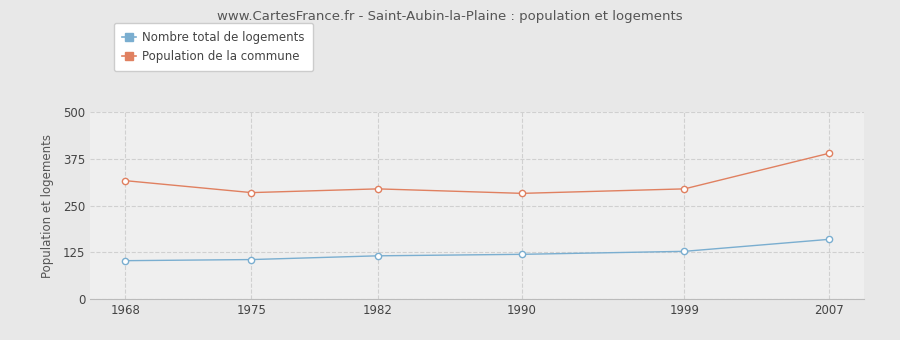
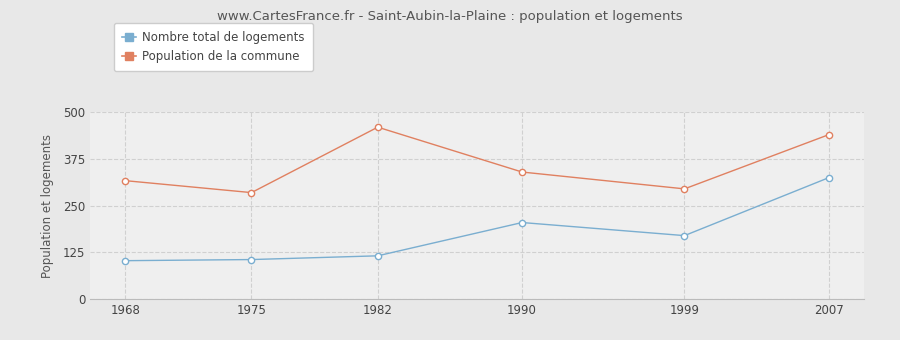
Population de la commune/1982: 295 -> 460
Nombre total de logements/1990: 120 -> 205
Population de la commune/1990: 283 -> 340
Nombre total de logements/1999: 128 -> 170
Nombre total de logements/2007: 160 -> 325
Population de la commune/2007: 390 -> 440
